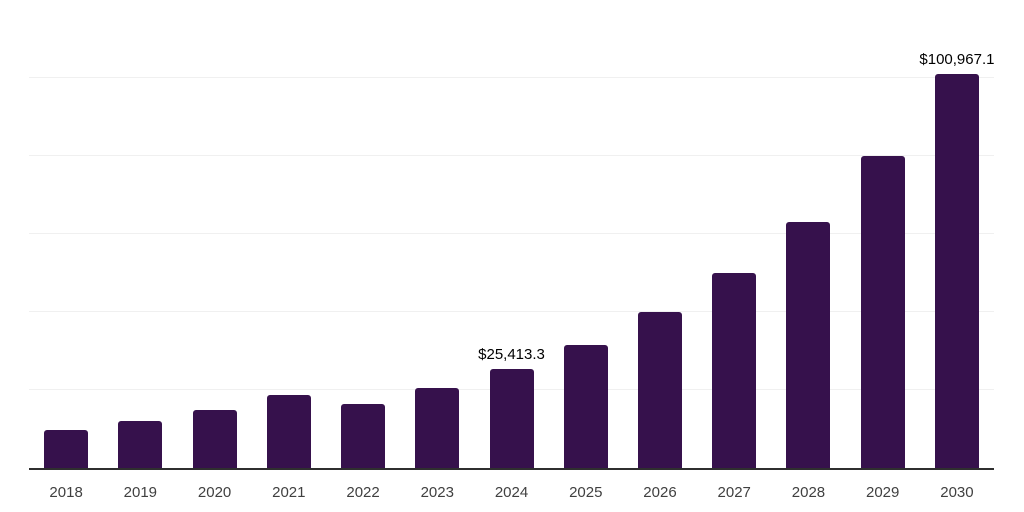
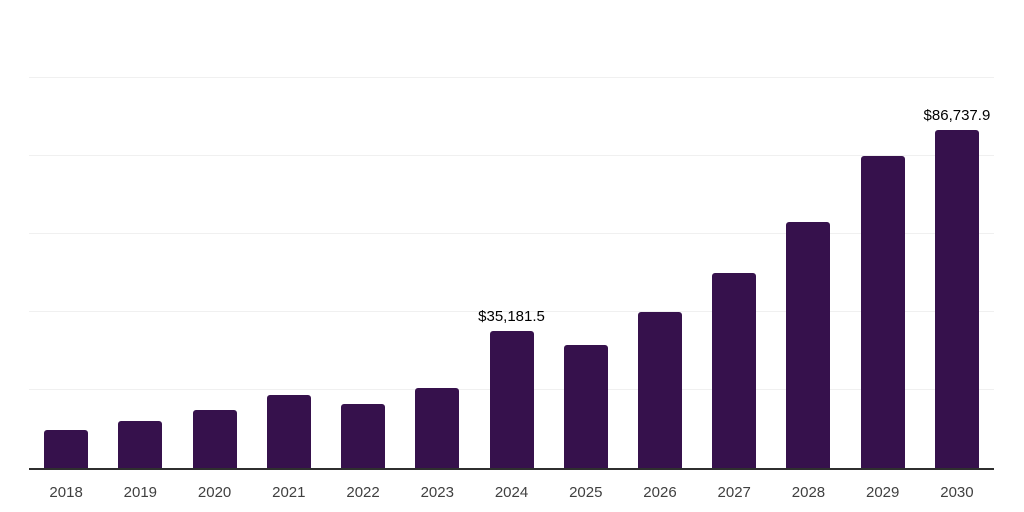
2024: $25,413.3 -> $35,181.5
2030: $100,967.1 -> $86,737.9
